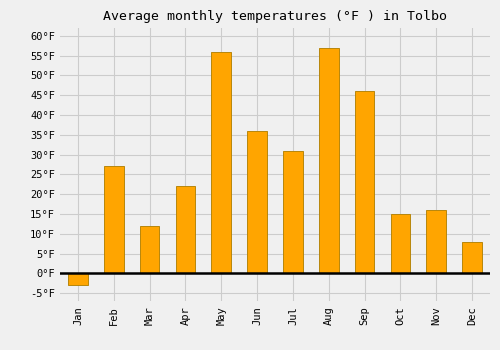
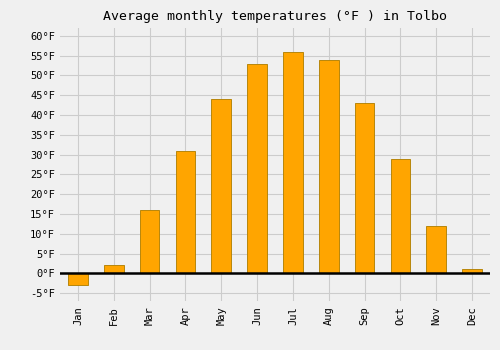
Feb: 27°F -> 2°F
Mar: 12°F -> 16°F
Apr: 22°F -> 31°F
May: 56°F -> 44°F
Jun: 36°F -> 53°F
Jul: 31°F -> 56°F
Aug: 57°F -> 54°F
Sep: 46°F -> 43°F
Oct: 15°F -> 29°F
Nov: 16°F -> 12°F
Dec: 8°F -> 1°F
